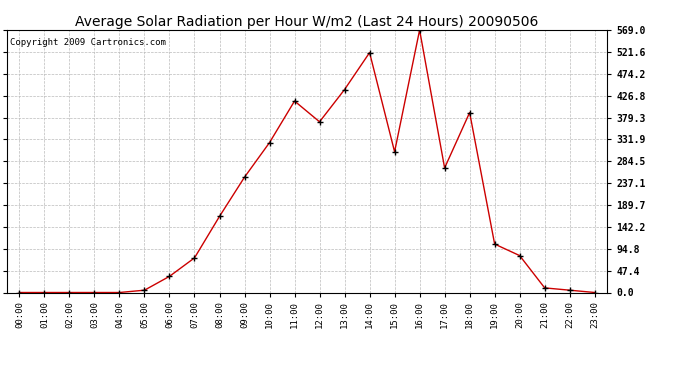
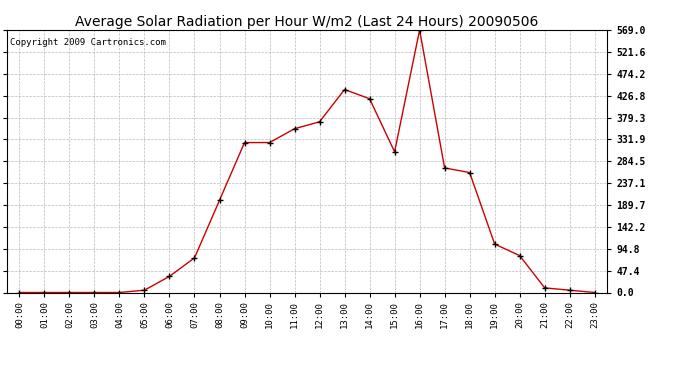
08:00: 165 -> 200
09:00: 250 -> 325
11:00: 415 -> 355
14:00: 520 -> 420
18:00: 390 -> 260
